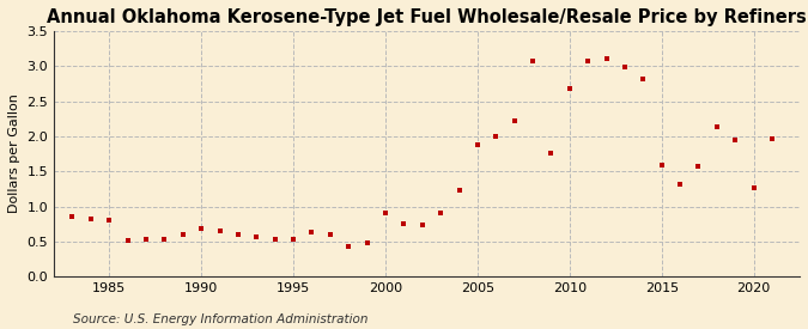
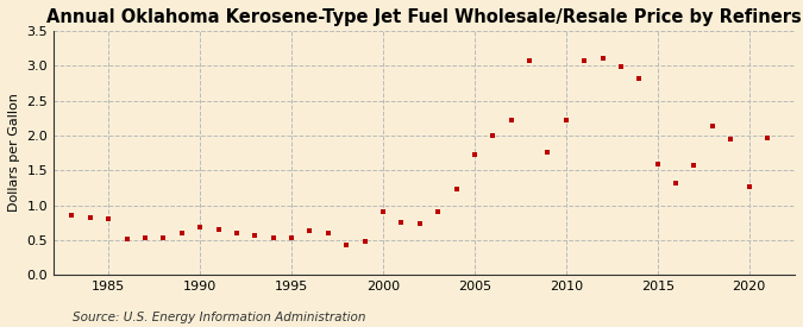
2005: 1.88 -> 1.72
2010: 2.68 -> 2.22
